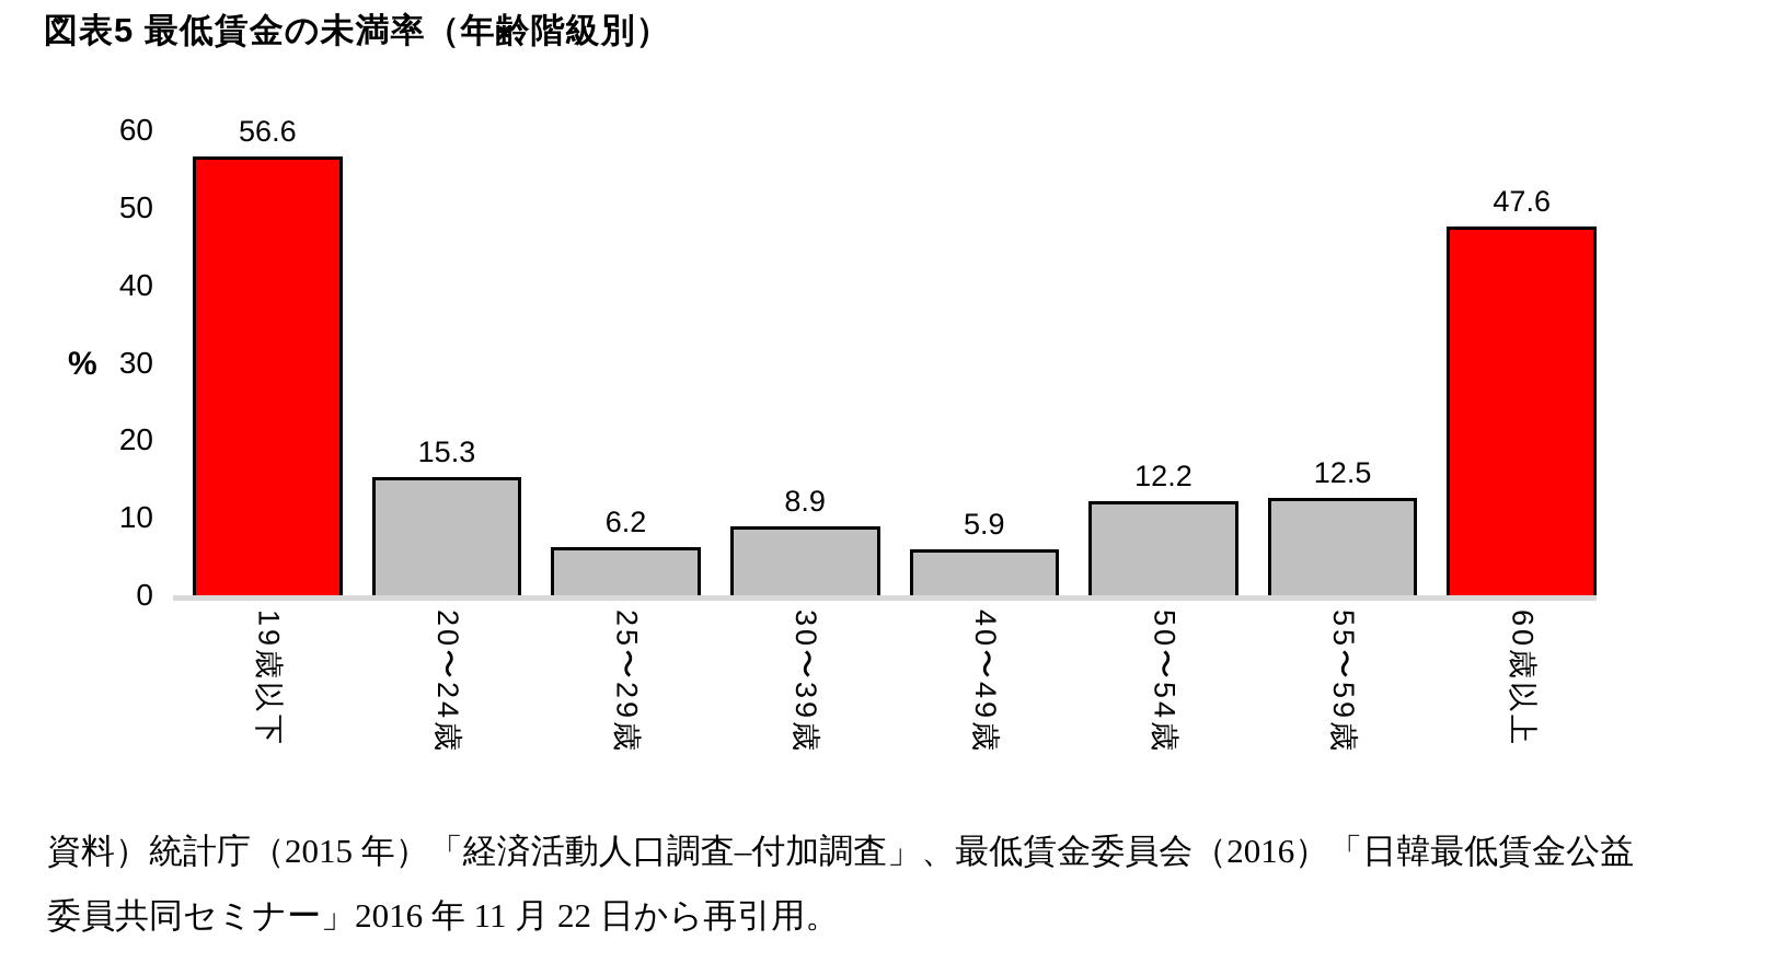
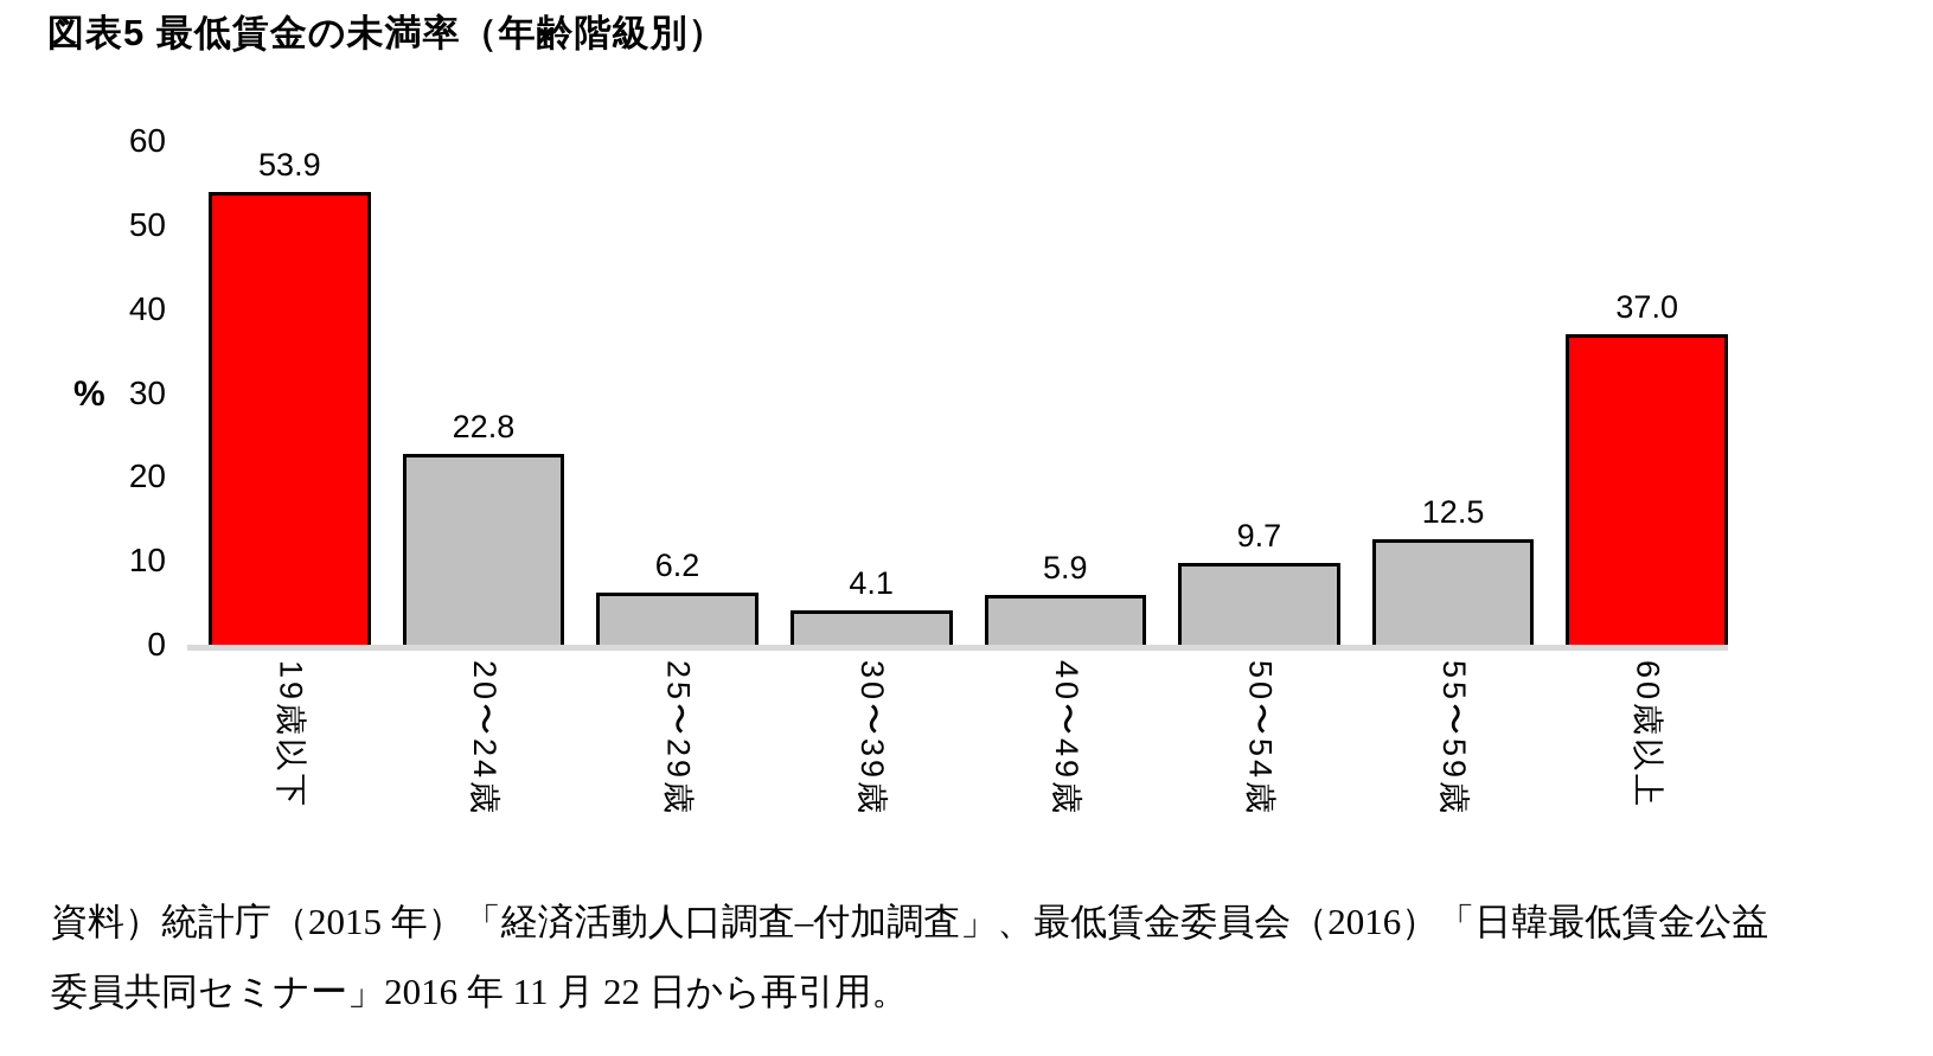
19歳以下: 56.6 -> 53.9
20〜24歳: 15.3 -> 22.8
30〜39歳: 8.9 -> 4.1
50〜54歳: 12.2 -> 9.7
60歳以上: 47.6 -> 37.0
